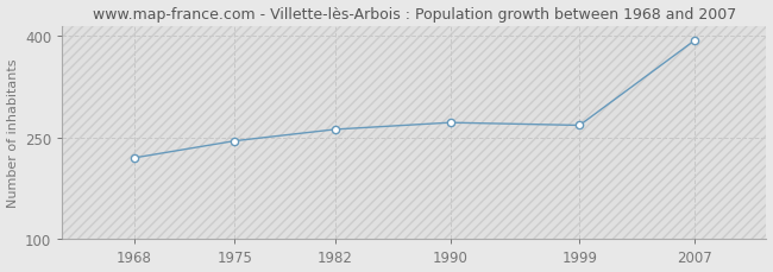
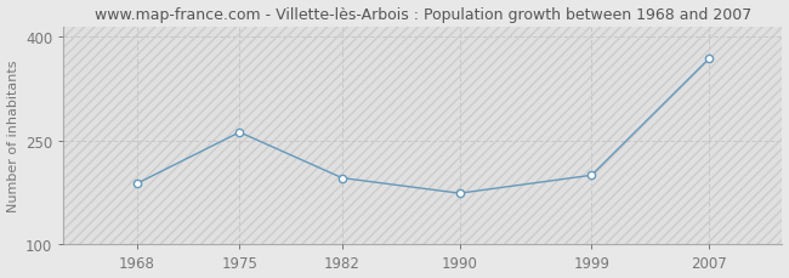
1968: 220 -> 188
1975: 245 -> 262
1982: 262 -> 196
1990: 272 -> 174
1999: 268 -> 200
2007: 393 -> 368
